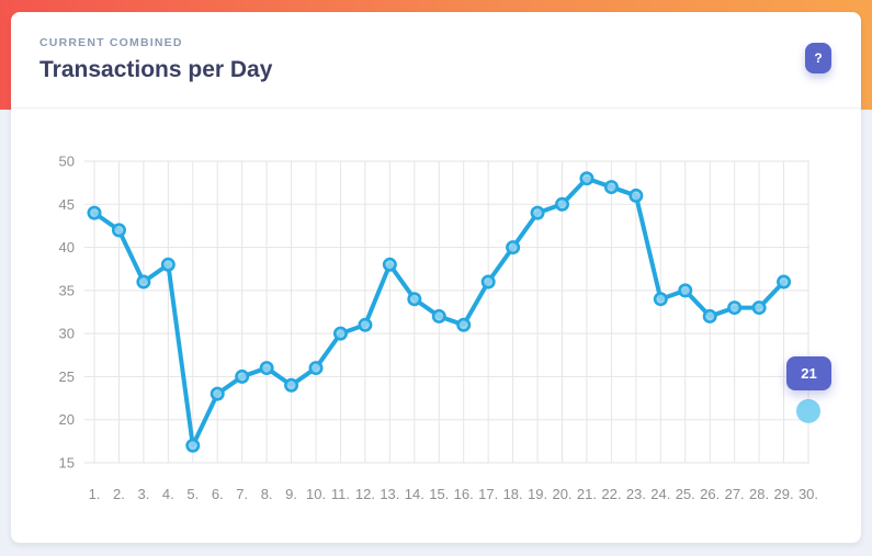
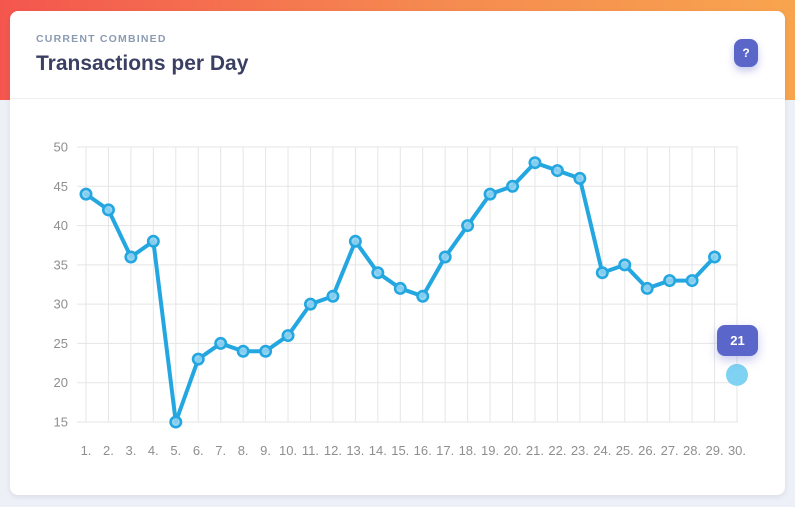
5.: 17 -> 15
8.: 26 -> 24
